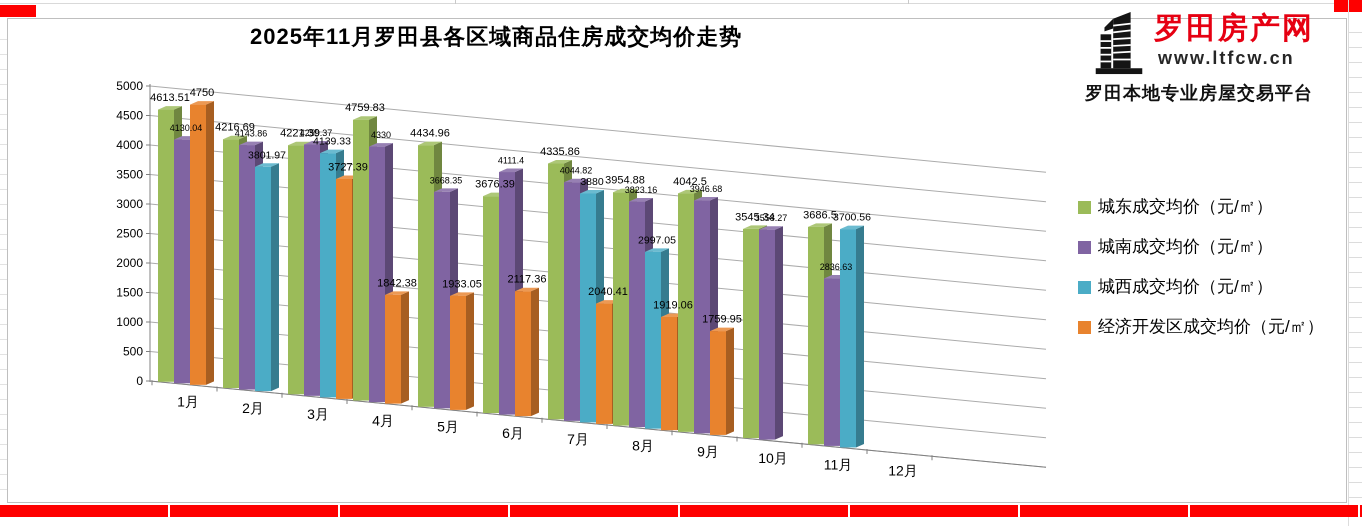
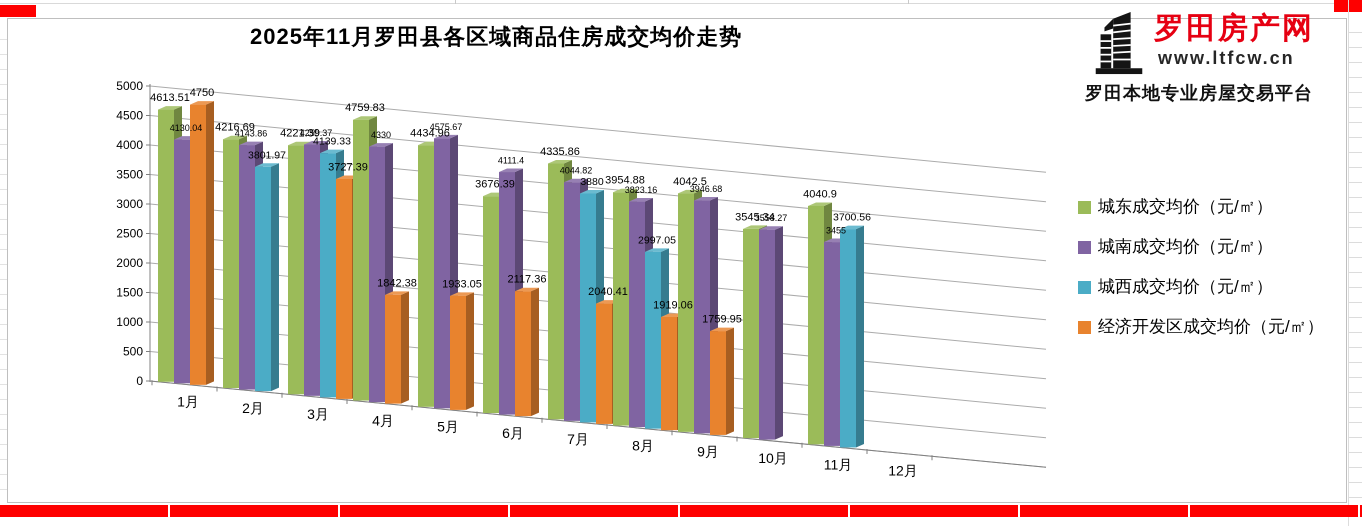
城南成交均价（元/㎡）/5月: 3668.35 -> 4575.67
城东成交均价（元/㎡）/11月: 3686.5 -> 4040.9
城南成交均价（元/㎡）/11月: 2836.63 -> 3455
